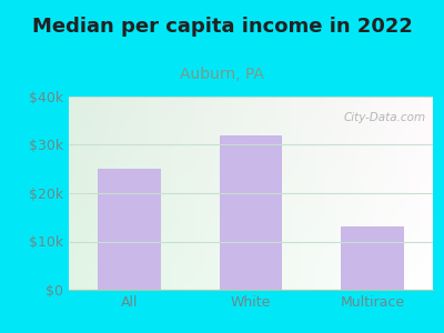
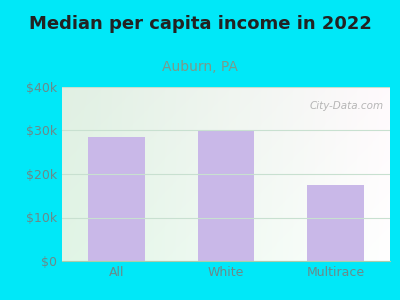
All: $25.0k -> $28.5k
White: $32.0k -> $30.0k
Multirace: $13.0k -> $17.5k
